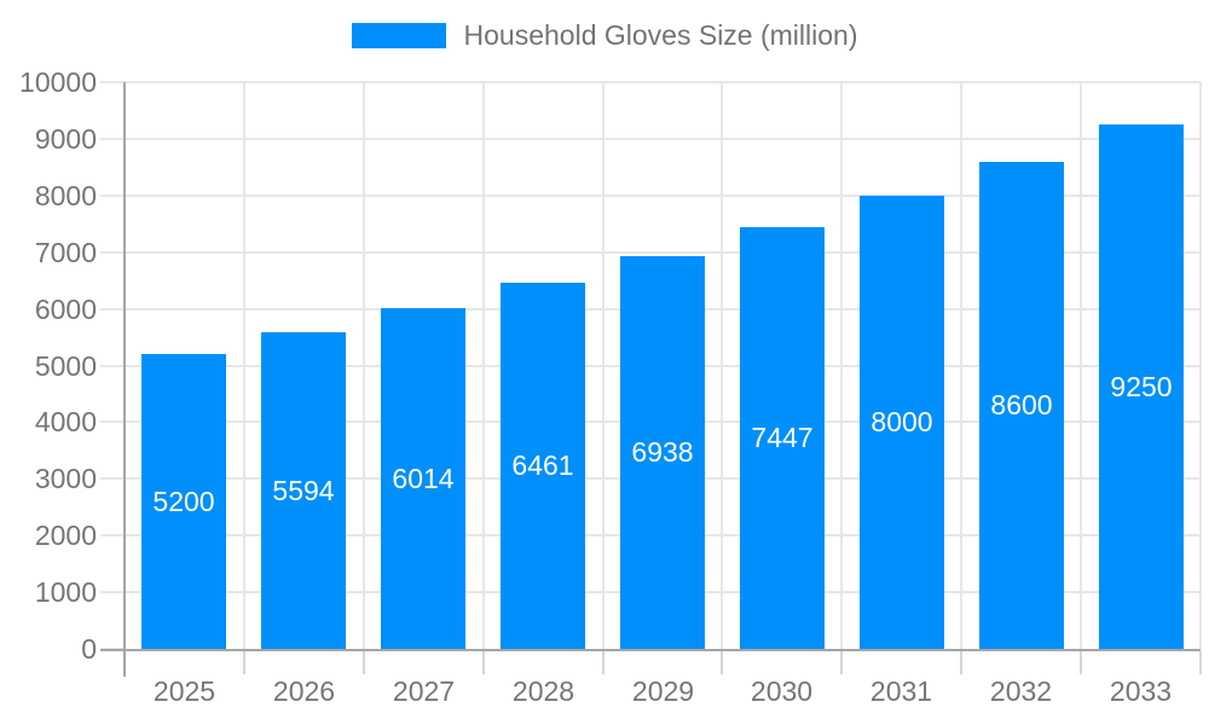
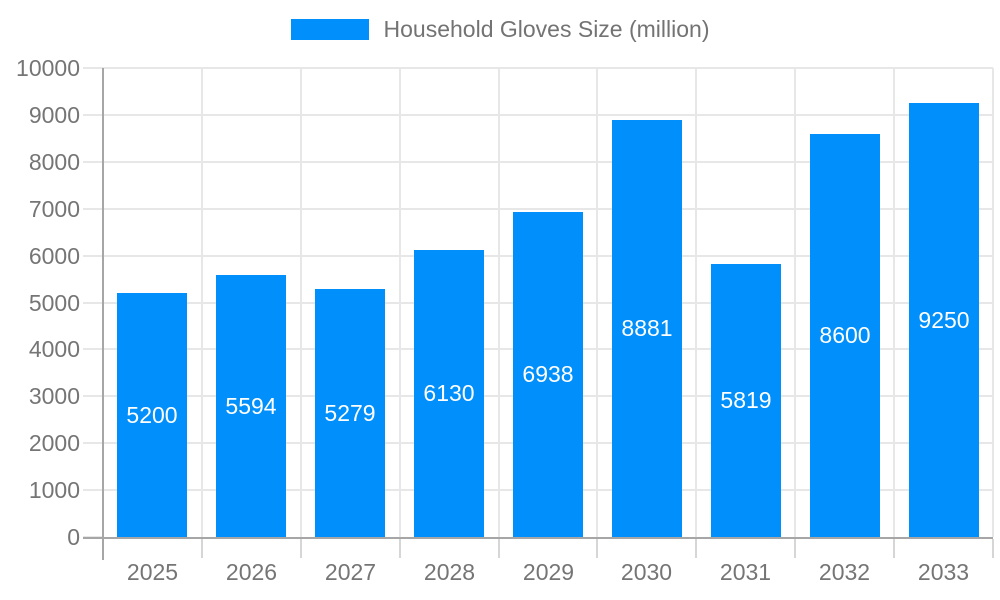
2027: 6014 -> 5279
2028: 6461 -> 6130
2030: 7447 -> 8881
2031: 8000 -> 5819
